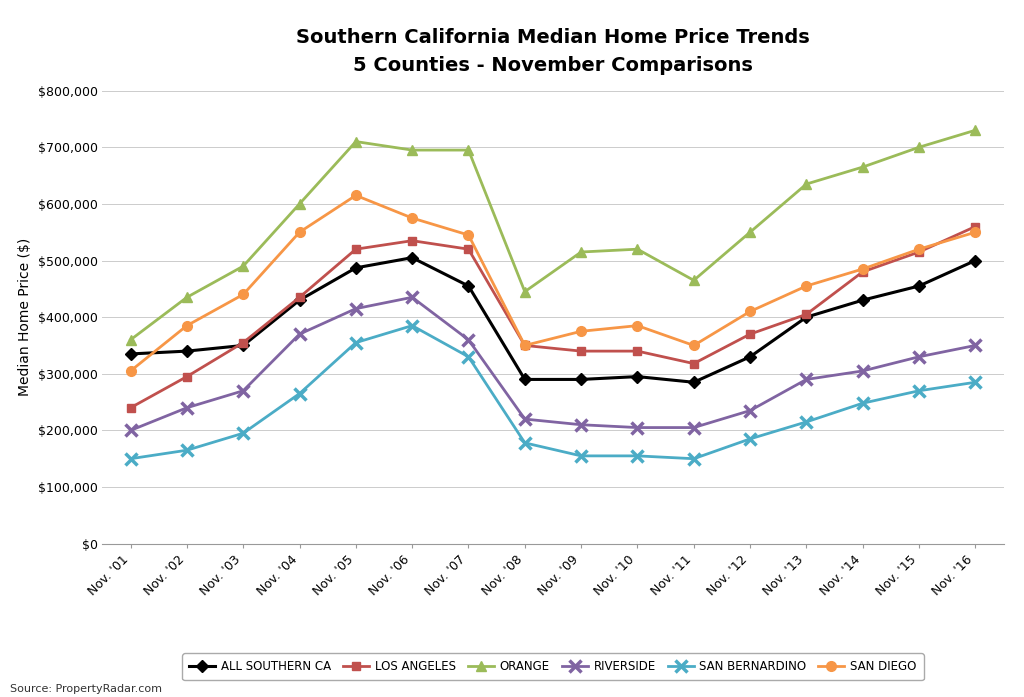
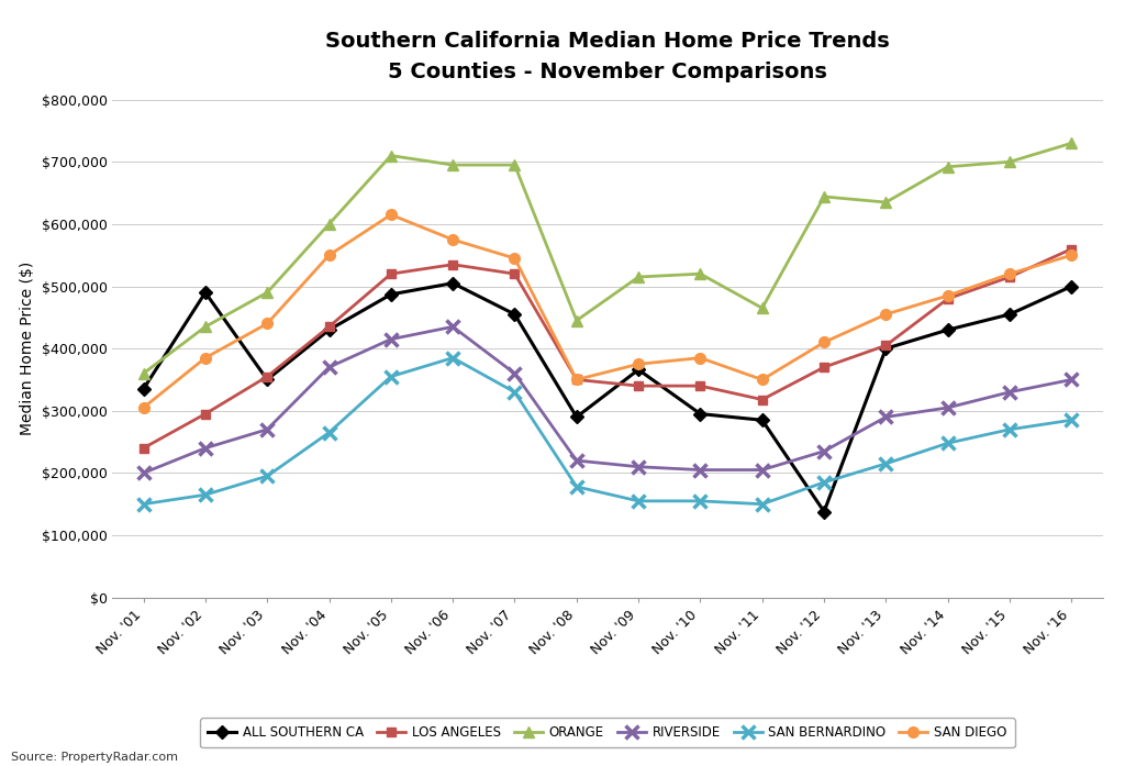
ALL SOUTHERN CA/Nov. '02: $340,000 -> $490,000
ALL SOUTHERN CA/Nov. '09: $290,000 -> $366,000
ALL SOUTHERN CA/Nov. '12: $330,000 -> $138,000
ORANGE/Nov. '12: $550,000 -> $644,000
ORANGE/Nov. '14: $665,000 -> $692,000
